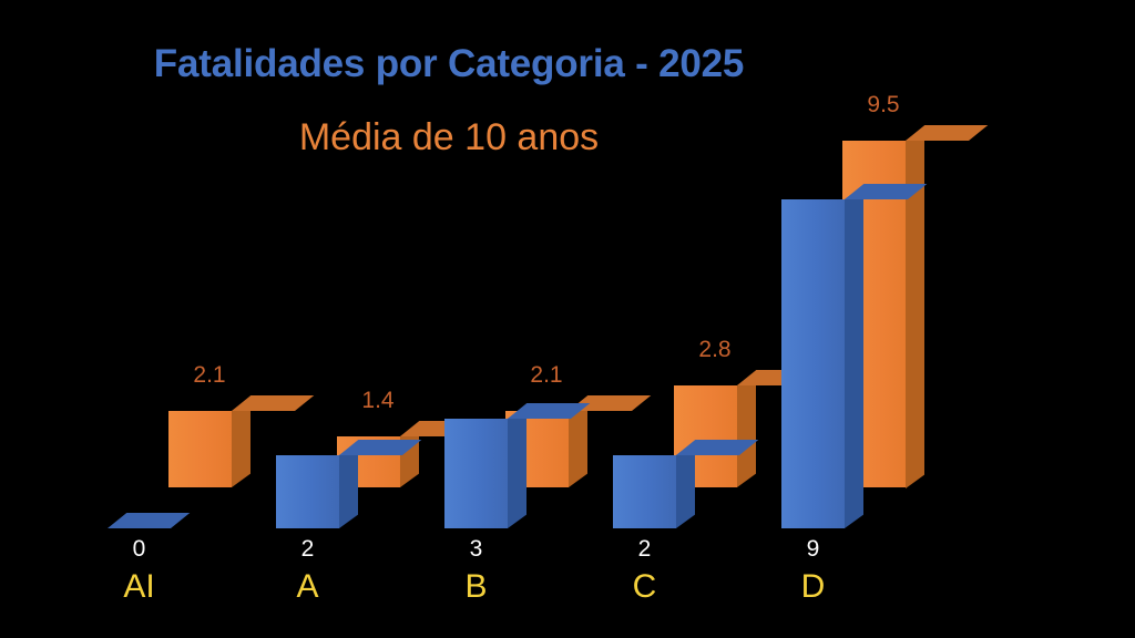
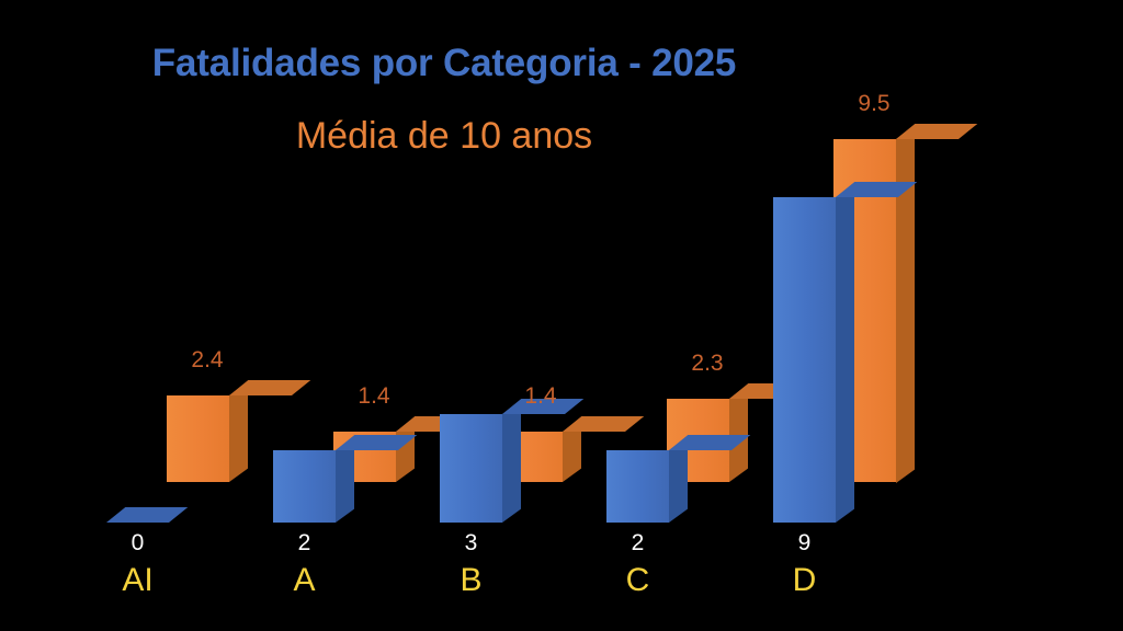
Média de 10 anos/AI: 2.1 -> 2.4
Média de 10 anos/B: 2.1 -> 1.4
Média de 10 anos/C: 2.8 -> 2.3
